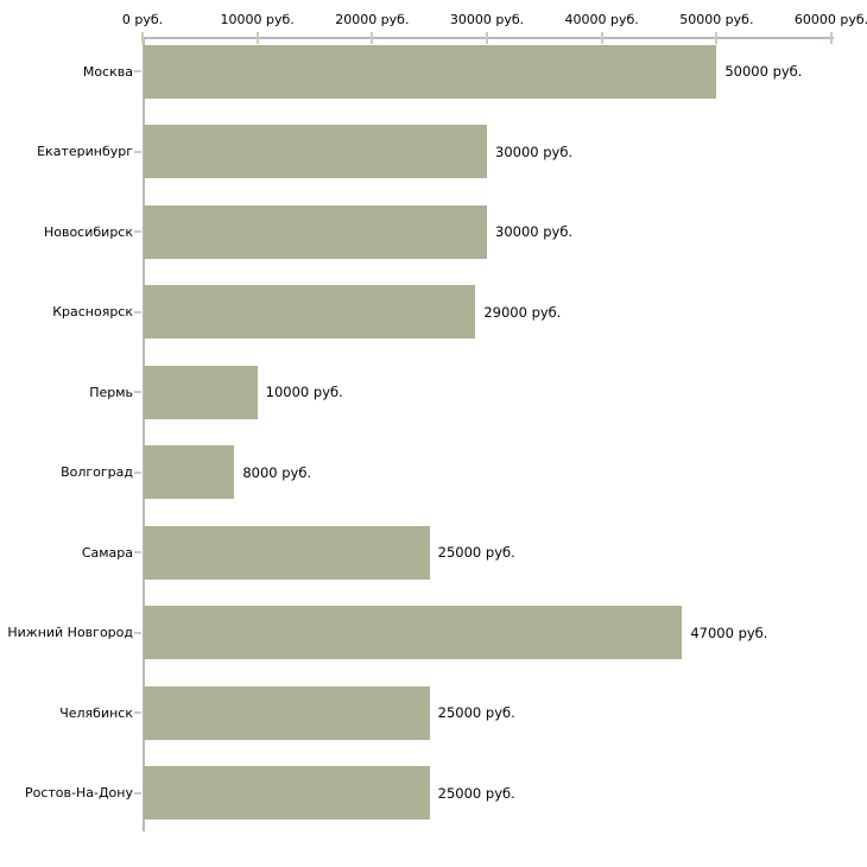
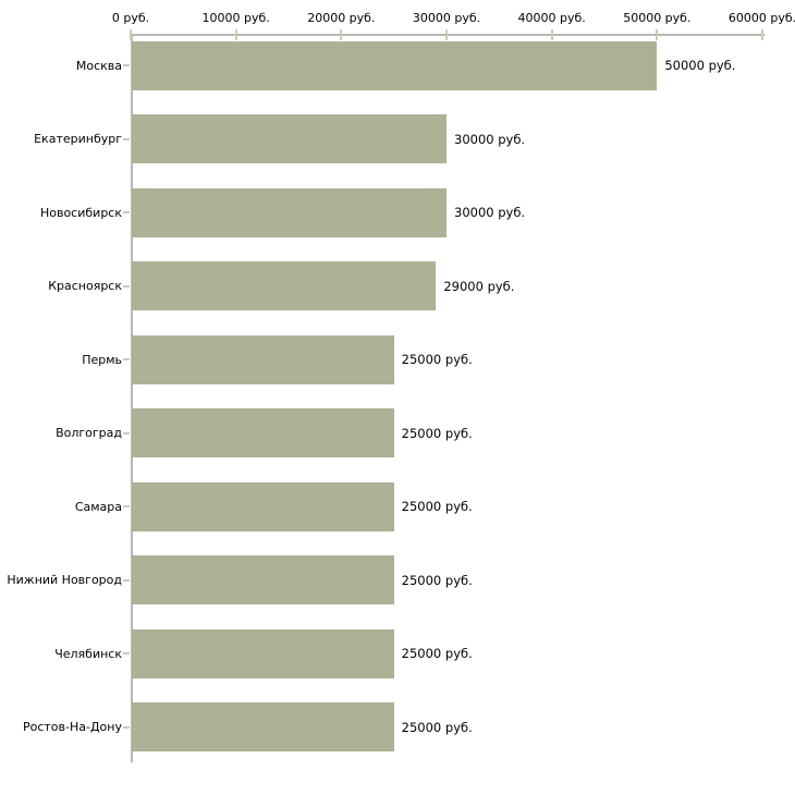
Пермь: 10000 -> 25000
Волгоград: 8000 -> 25000
Нижний Новгород: 47000 -> 25000
